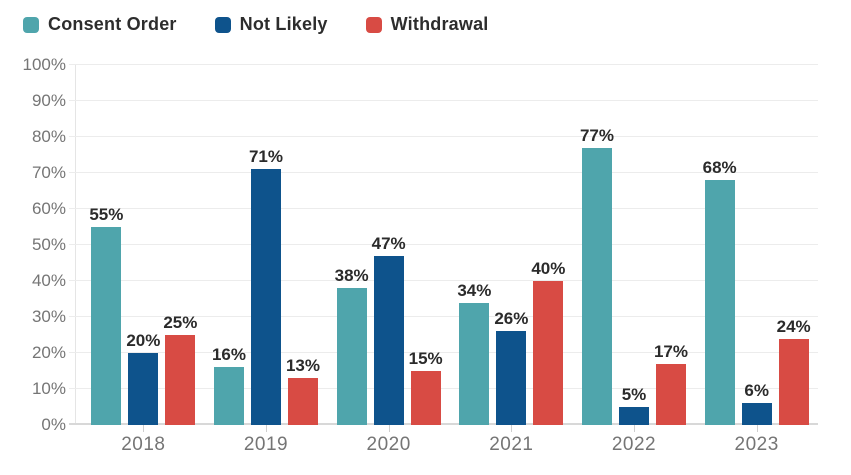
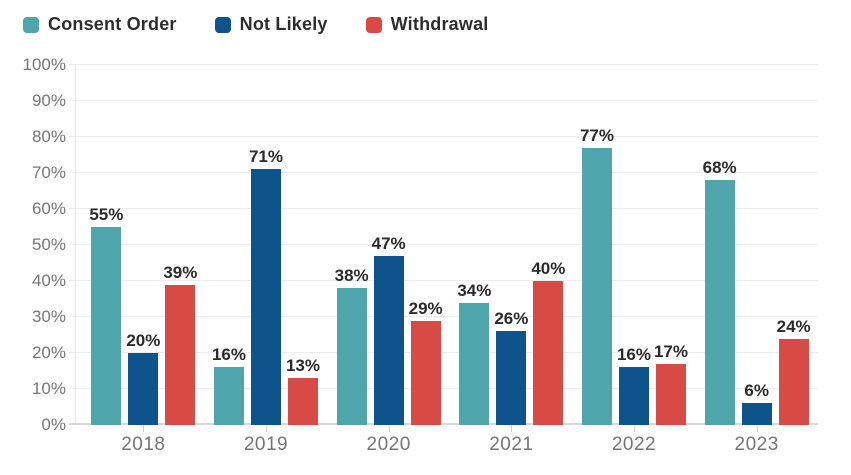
Withdrawal/2018: 25% -> 39%
Withdrawal/2020: 15% -> 29%
Not Likely/2022: 5% -> 16%
